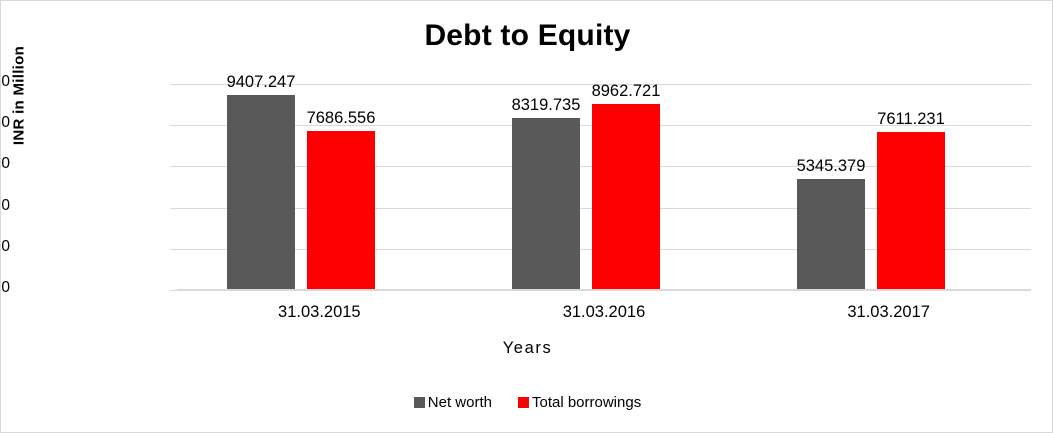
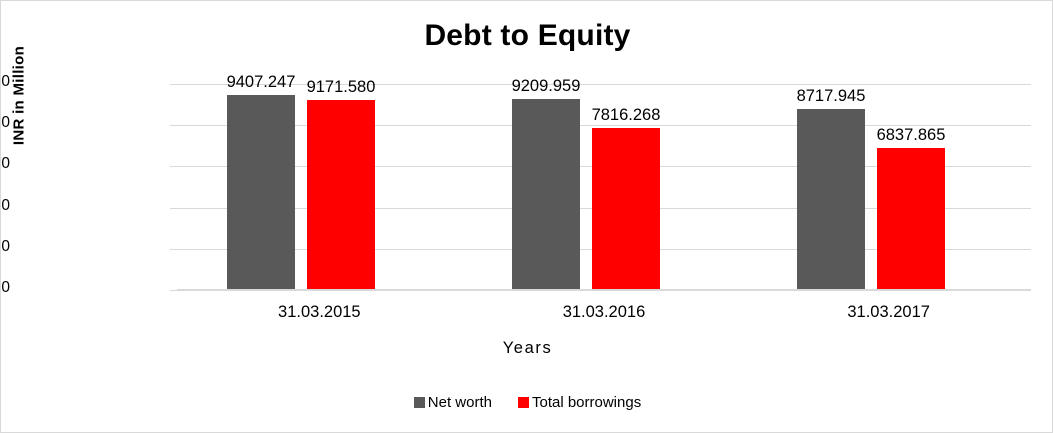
Total borrowings/31.03.2015: 7686.556 -> 9171.580
Net worth/31.03.2016: 8319.735 -> 9209.959
Total borrowings/31.03.2016: 8962.721 -> 7816.268
Net worth/31.03.2017: 5345.379 -> 8717.945
Total borrowings/31.03.2017: 7611.231 -> 6837.865
